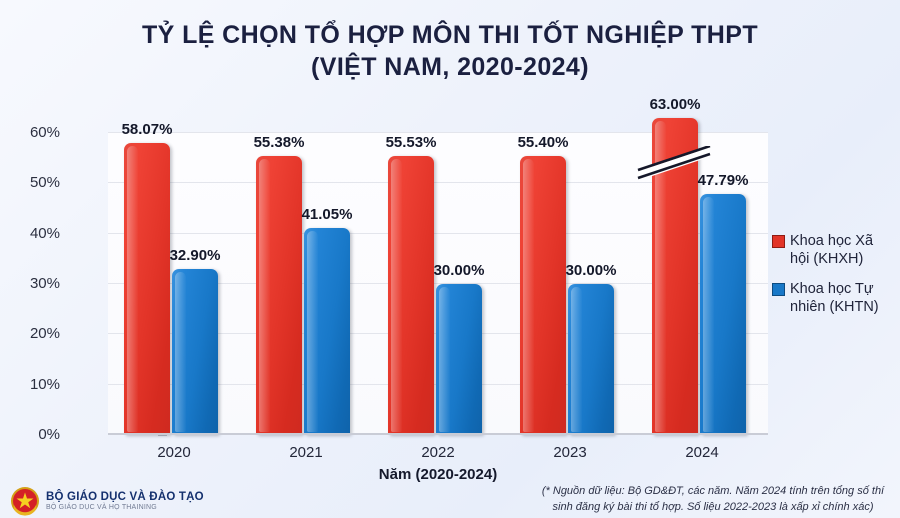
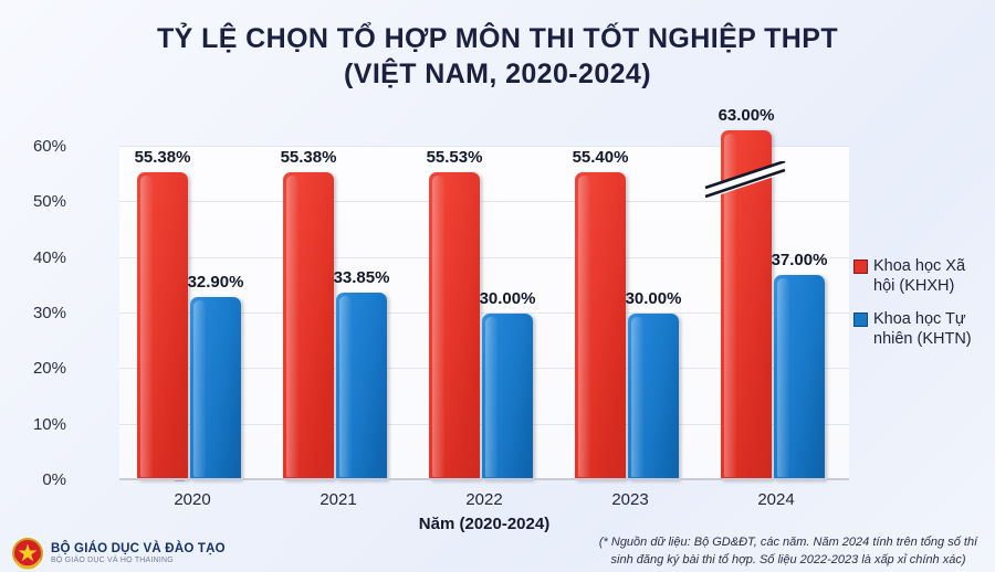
Khoa học Xã hội (KHXH)/2020: 58.07% -> 55.38%
Khoa học Tự nhiên (KHTN)/2021: 41.05% -> 33.85%
Khoa học Tự nhiên (KHTN)/2024: 47.79% -> 37.00%
